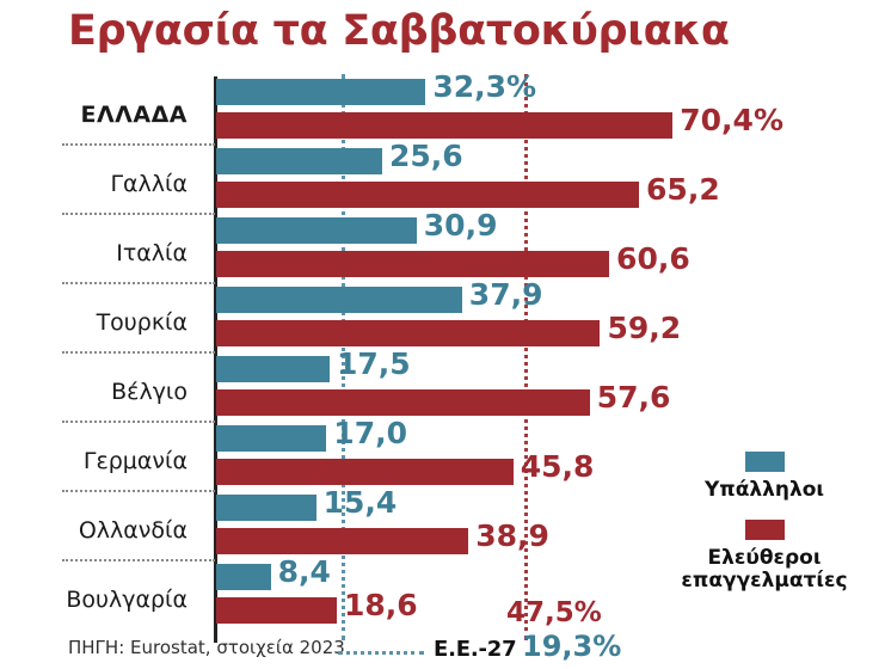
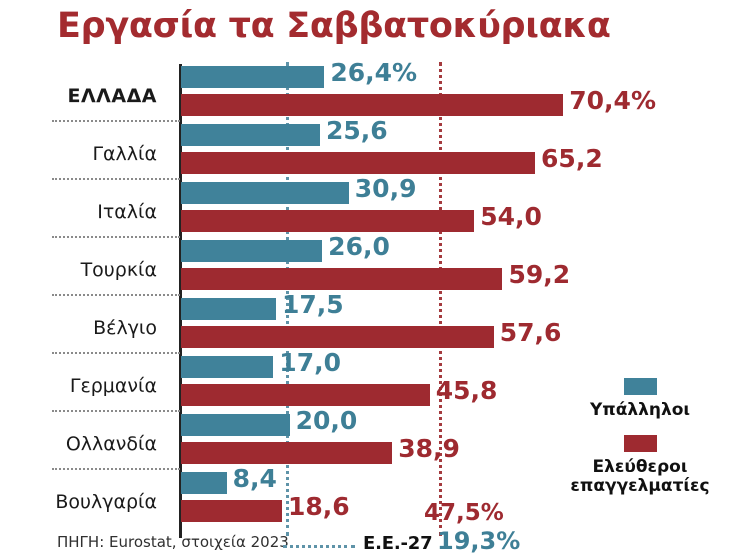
Υπάλληλοι/ΕΛΛΑΔΑ: 32,3% -> 26,4%
Ελεύθεροι επαγγελματίες/Ιταλία: 60,6 -> 54,0
Υπάλληλοι/Τουρκία: 37,9 -> 26,0
Υπάλληλοι/Ολλανδία: 15,4 -> 20,0
